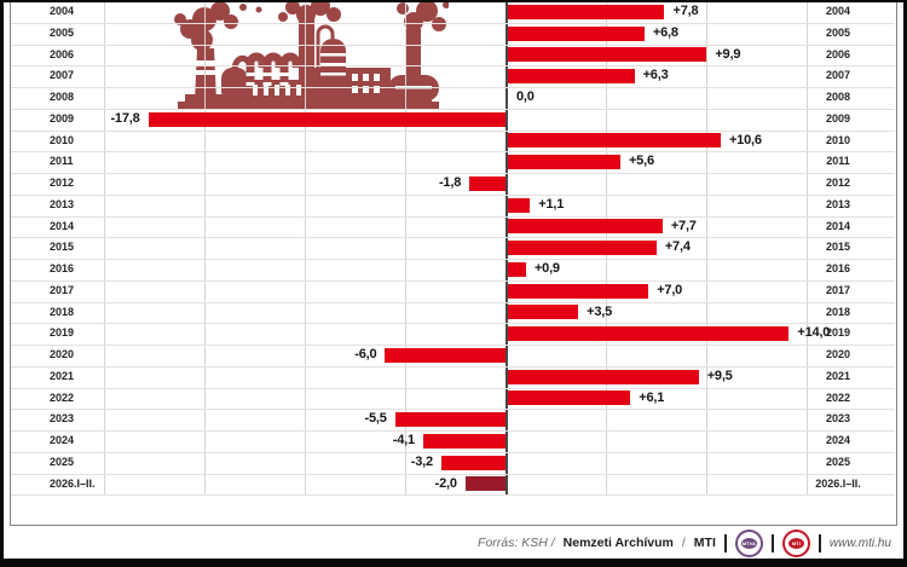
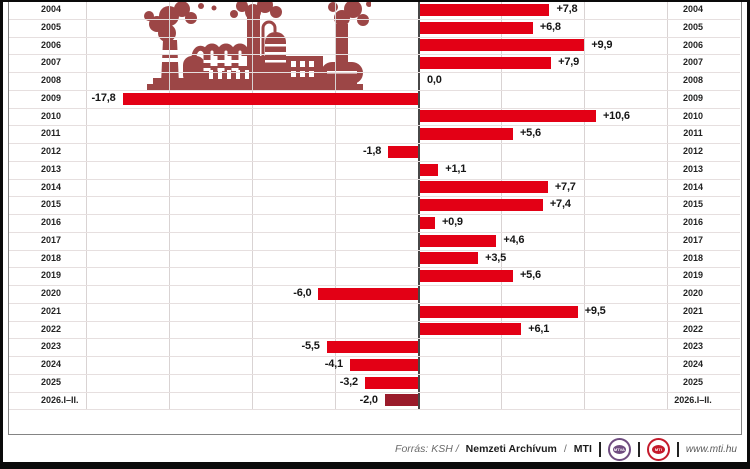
2007: +6,3 -> +7,9
2017: +7,0 -> +4,6
2019: +14,0 -> +5,6
